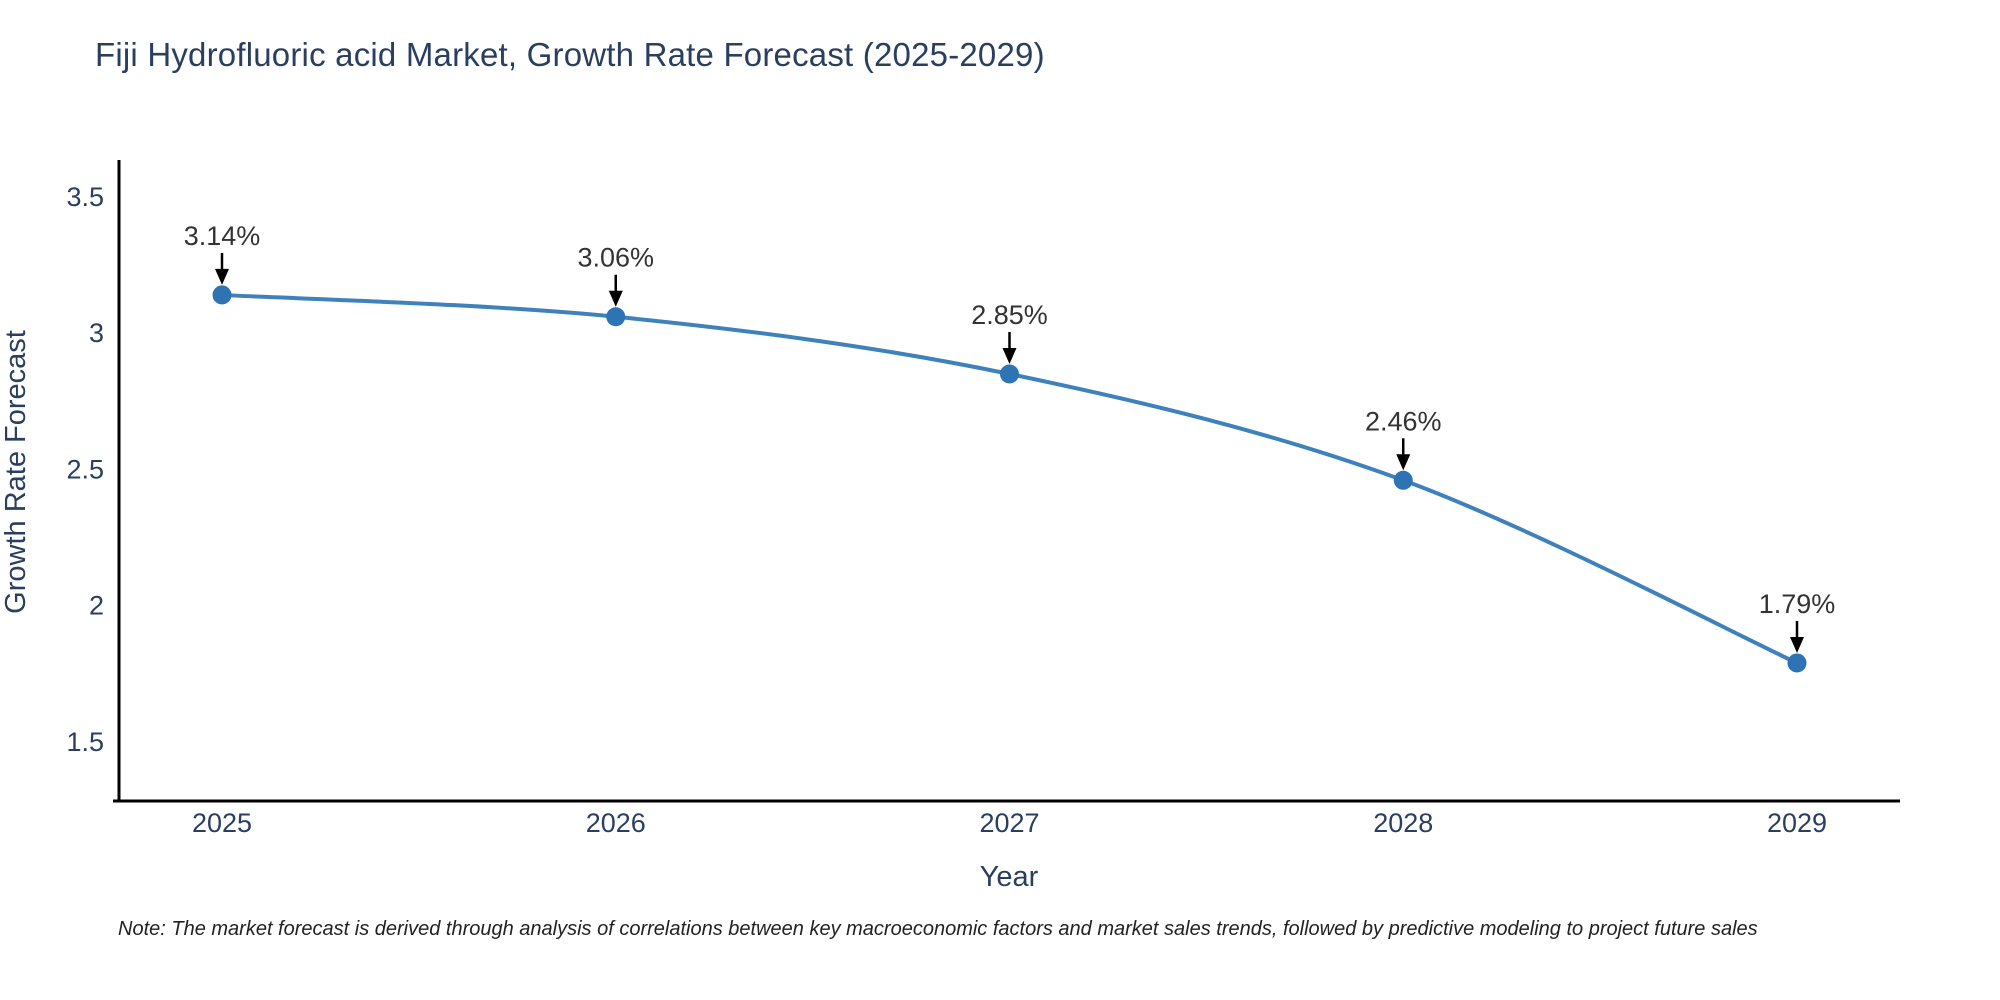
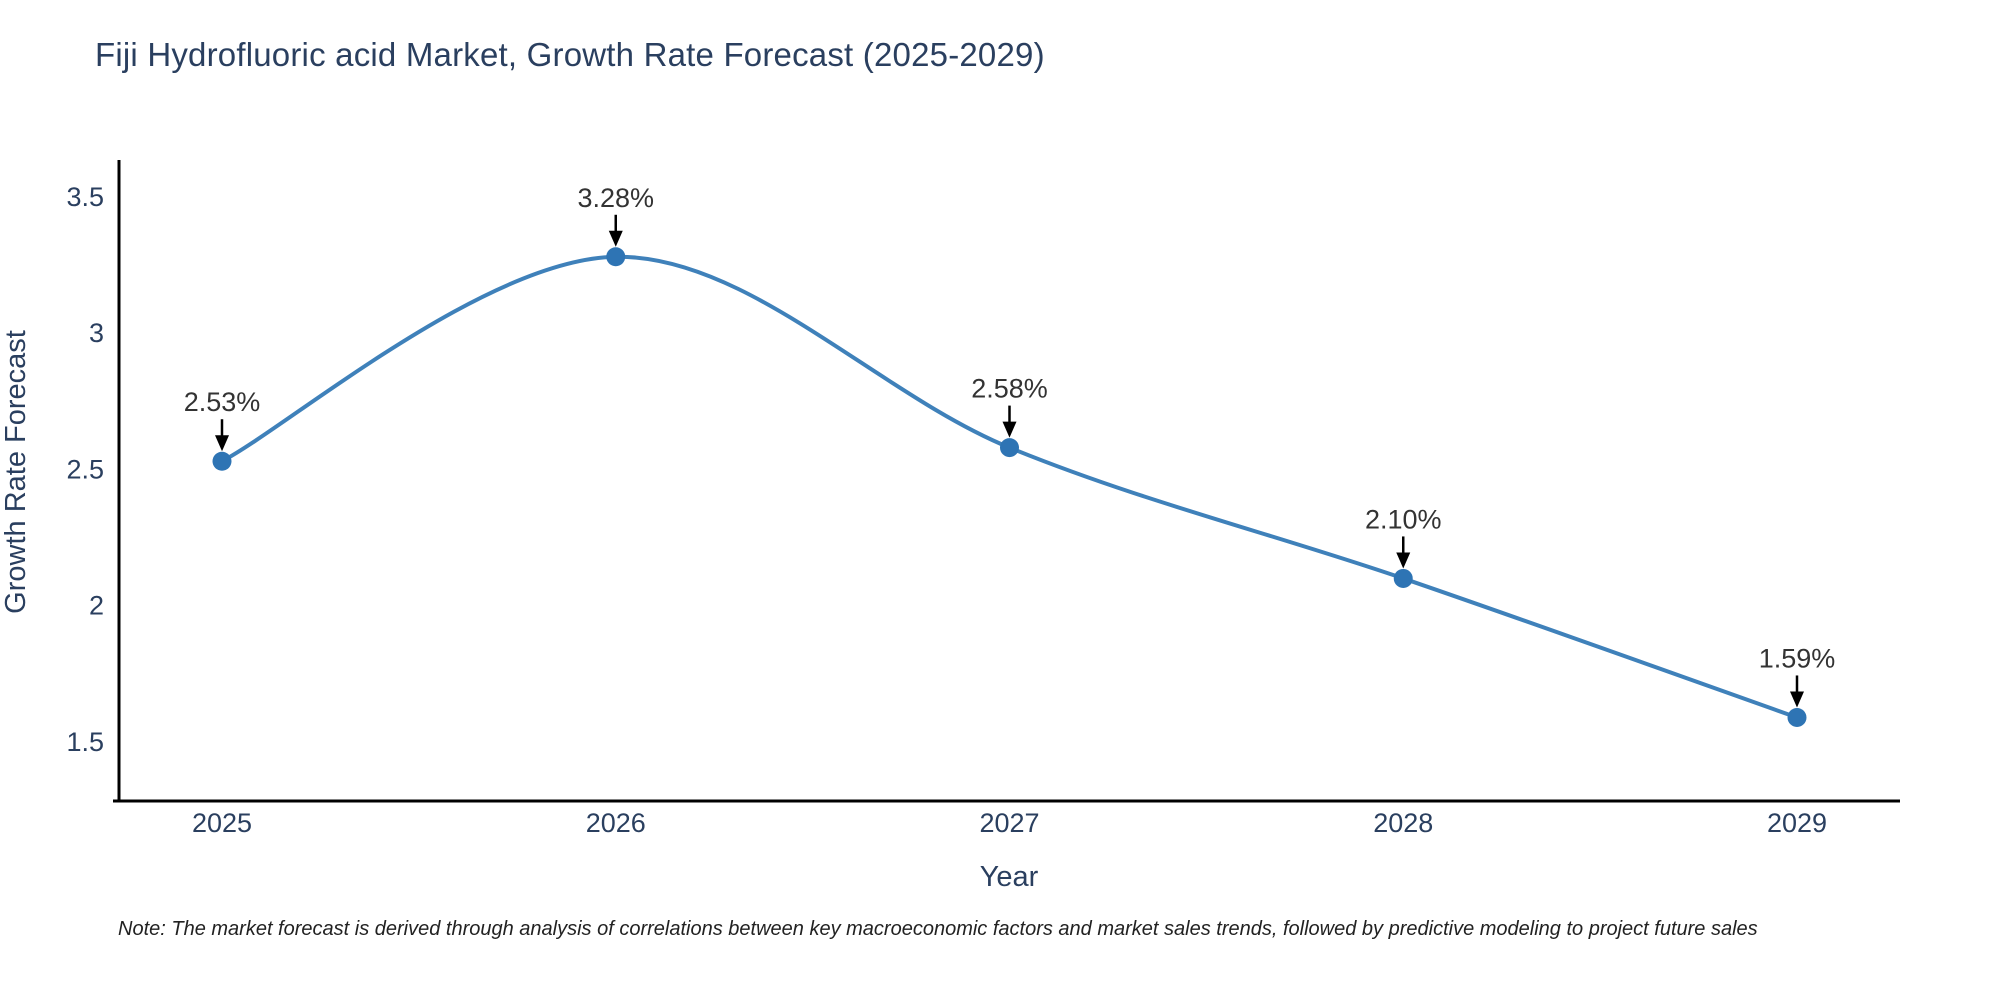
2025: 3.14% -> 2.53%
2026: 3.06% -> 3.28%
2027: 2.85% -> 2.58%
2028: 2.46% -> 2.10%
2029: 1.79% -> 1.59%
